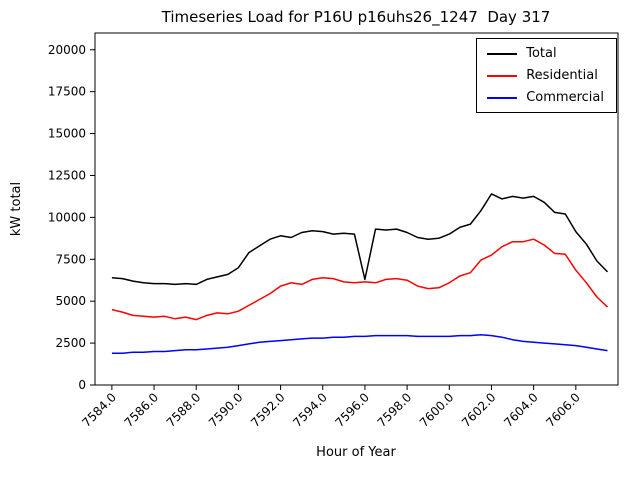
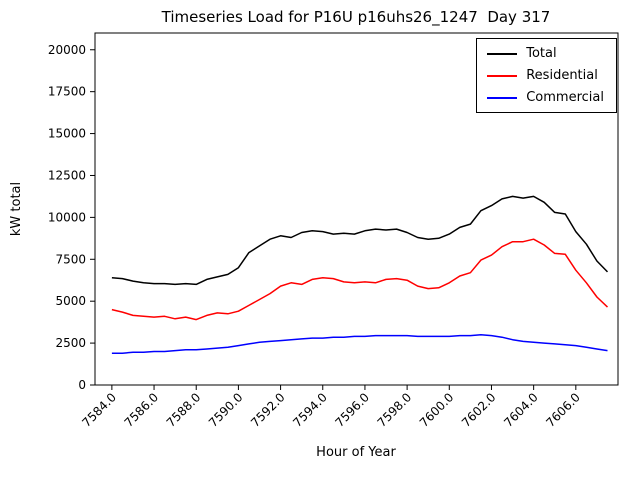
Total/7596.0: 6300 -> 9200
Total/7602.0: 11400 -> 10700
